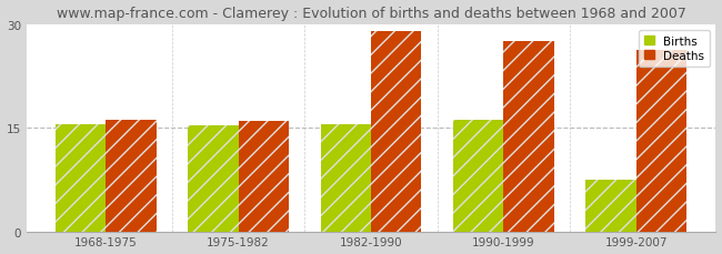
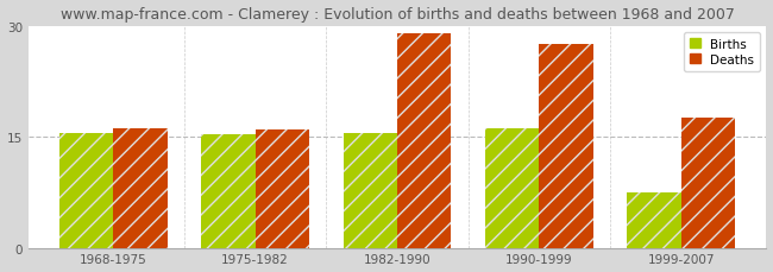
Deaths/1999-2007: 26.2 -> 17.5
